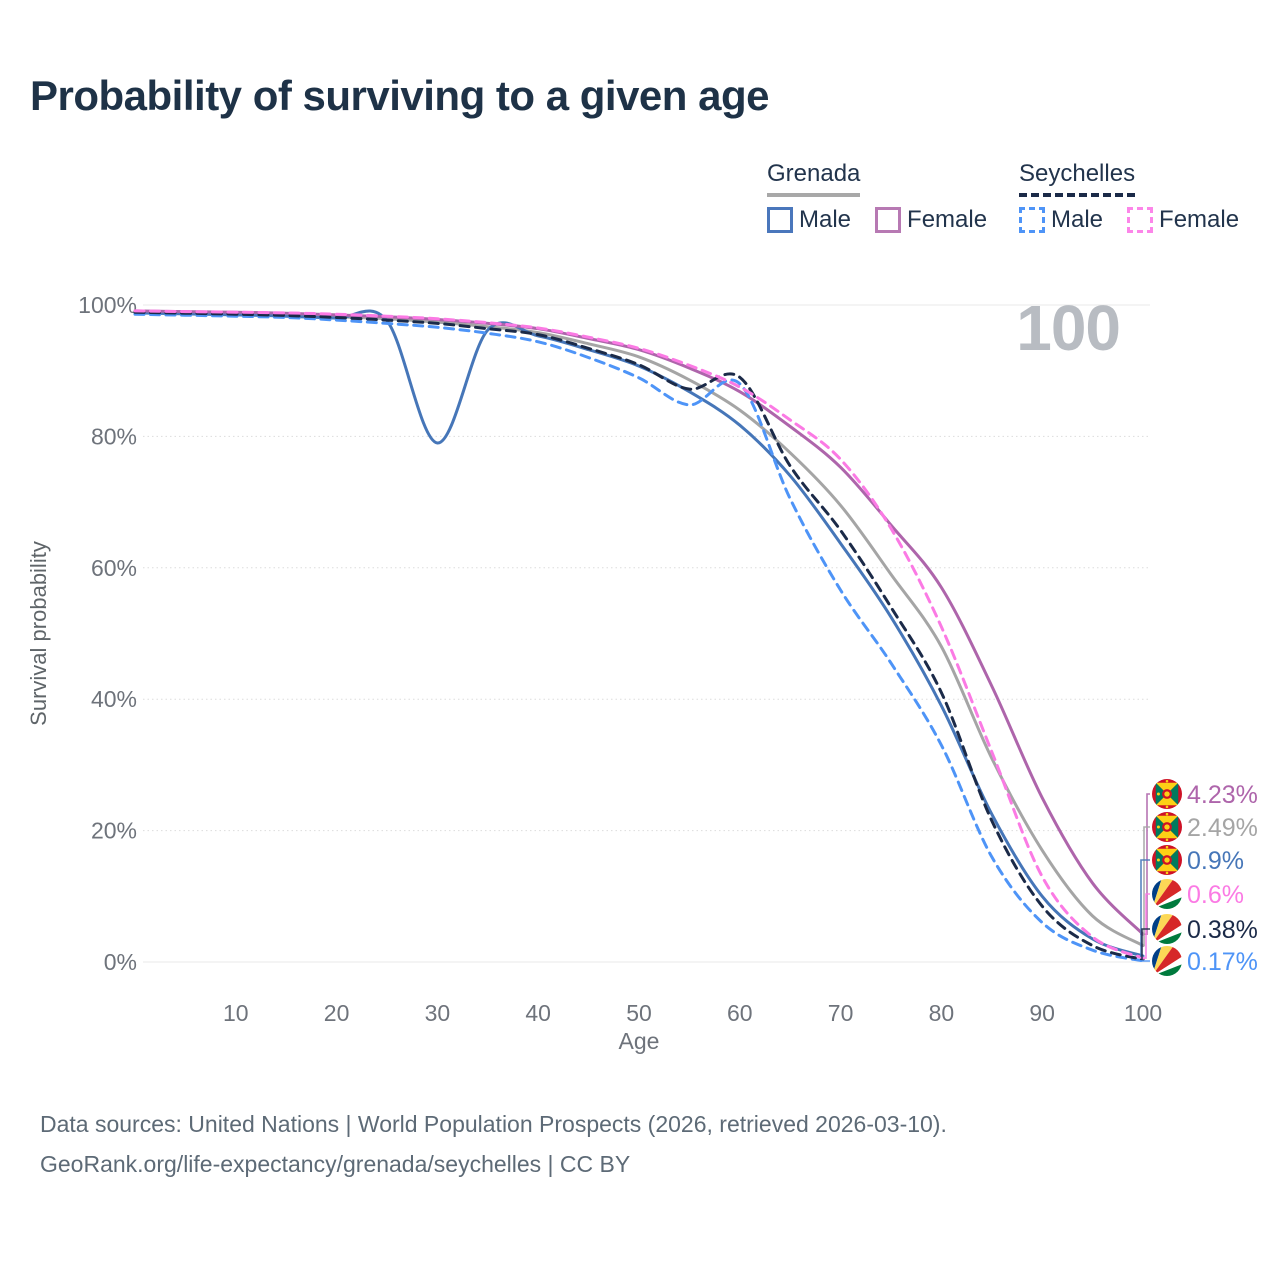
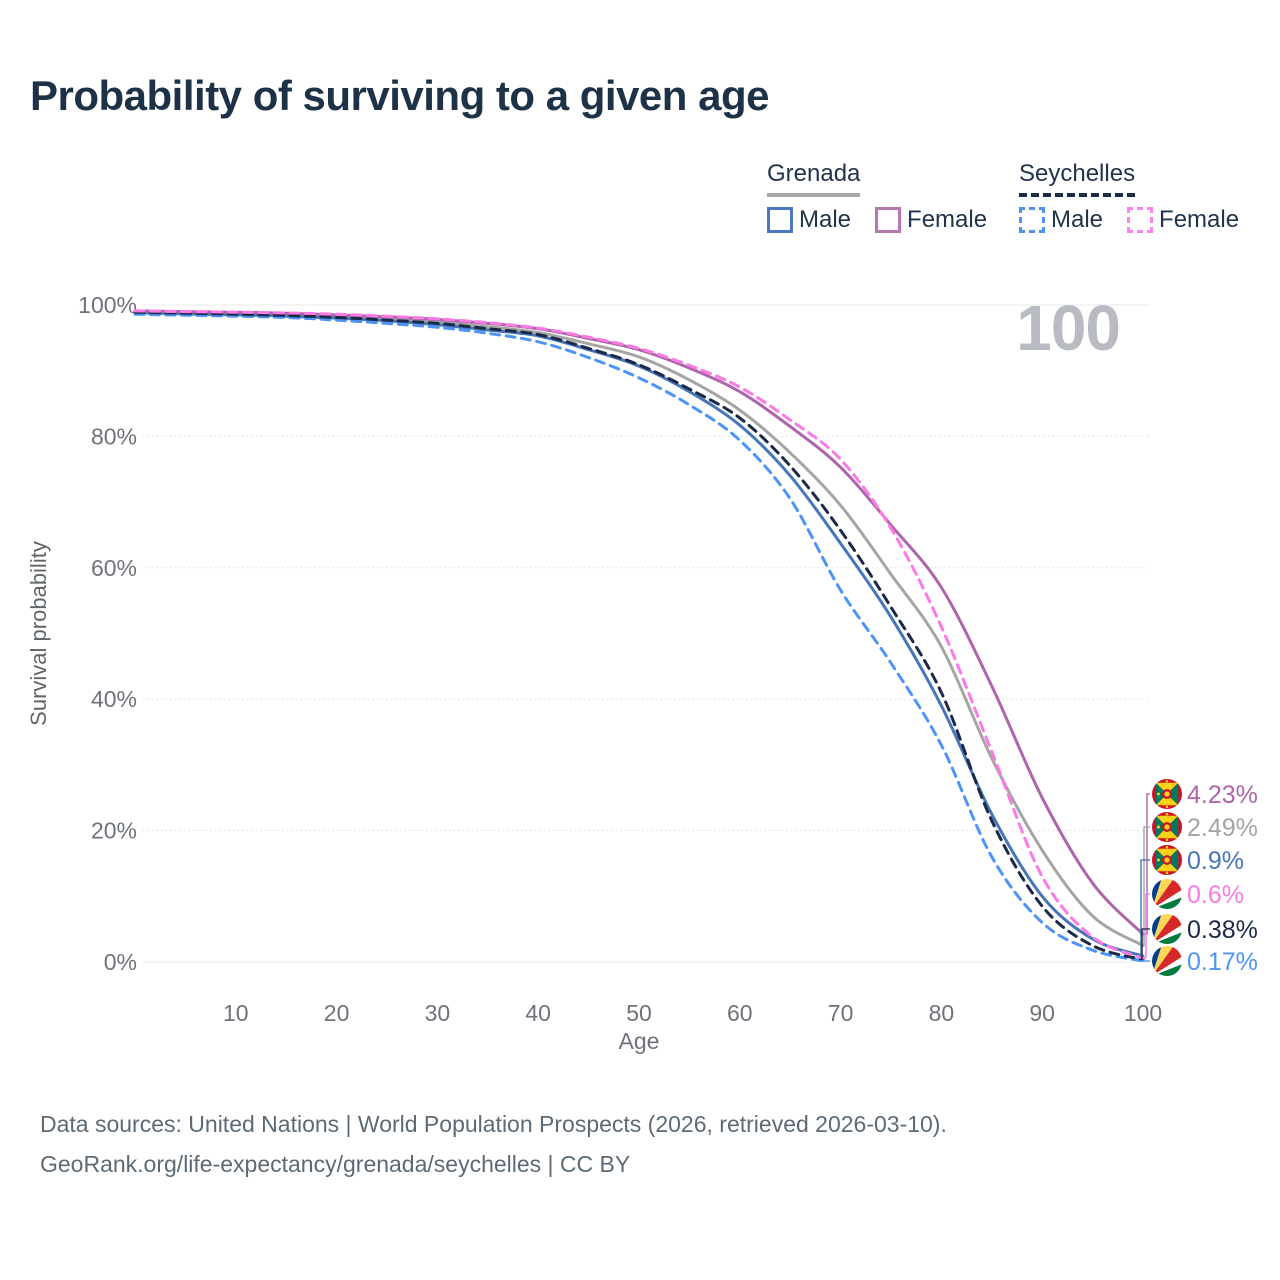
Grenada Male/30: 79% -> 97%
Seychelles Male/60: 88% -> 79%
Seychelles/60: 89% -> 83%
